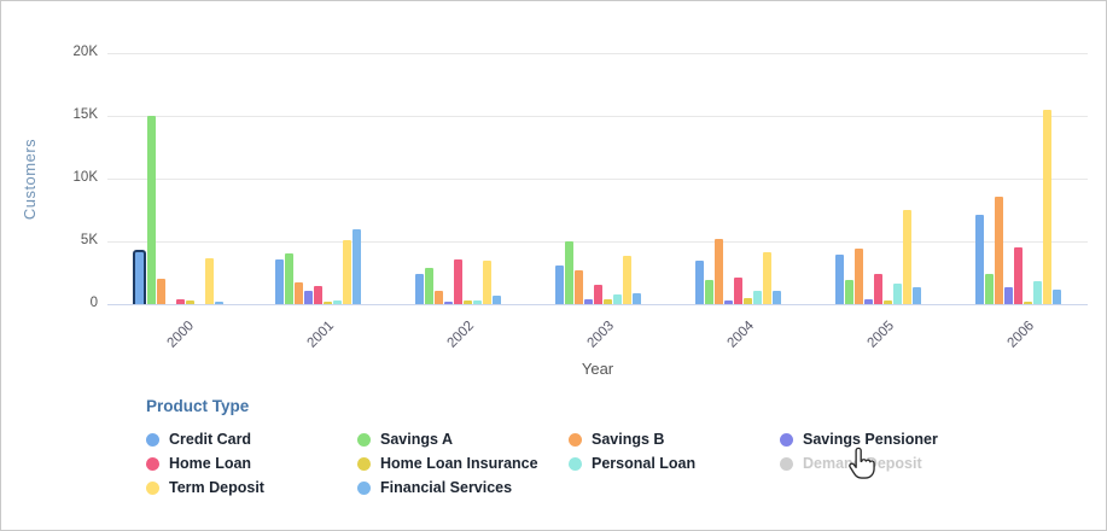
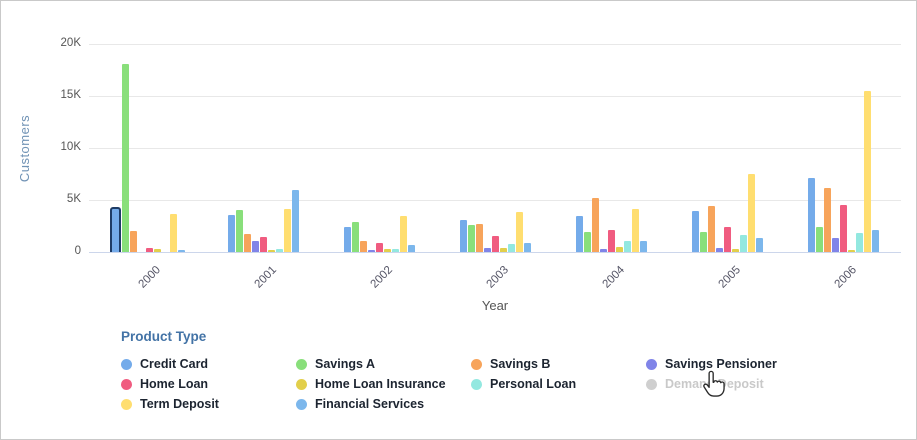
Savings A/2000: 15.0K -> 18.1K
Term Deposit/2001: 5.1K -> 4.1K
Home Loan/2002: 3.6K -> 0.9K
Savings A/2003: 5.0K -> 2.6K
Savings B/2006: 8.6K -> 6.2K
Financial Services/2006: 1.2K -> 2.1K
